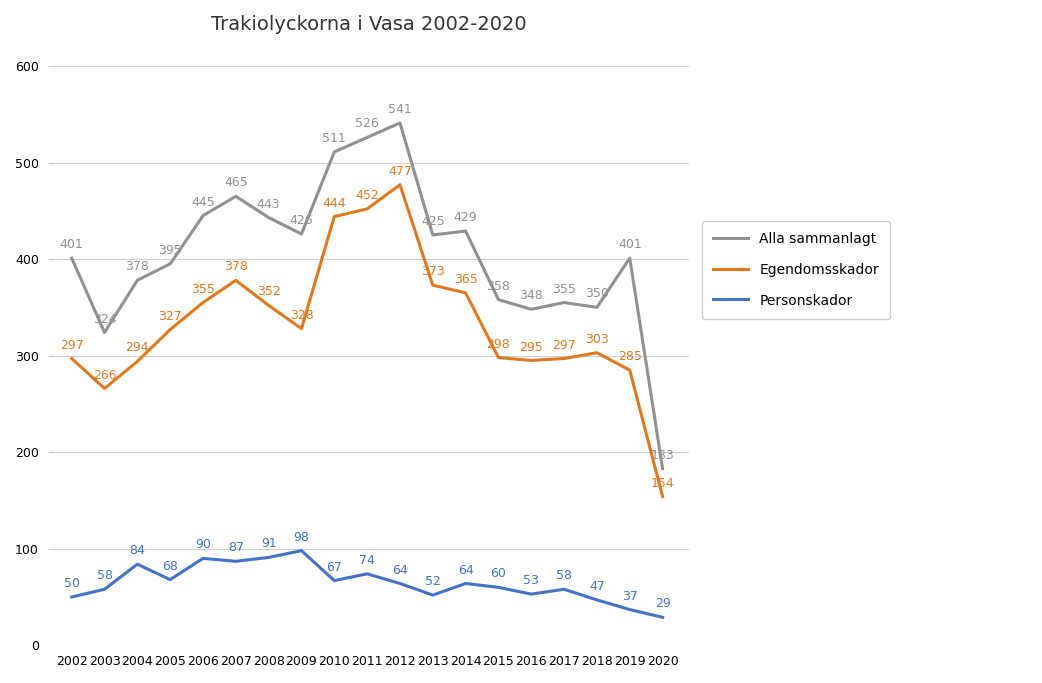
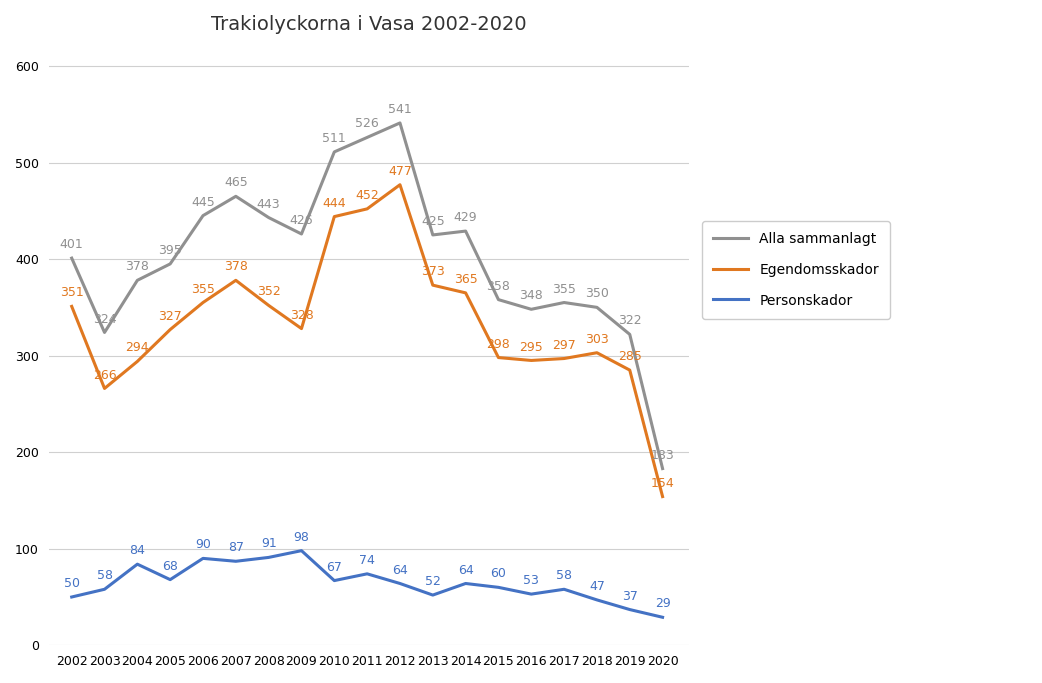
Egendomsskador/2002: 297 -> 351
Alla sammanlagt/2019: 401 -> 322
